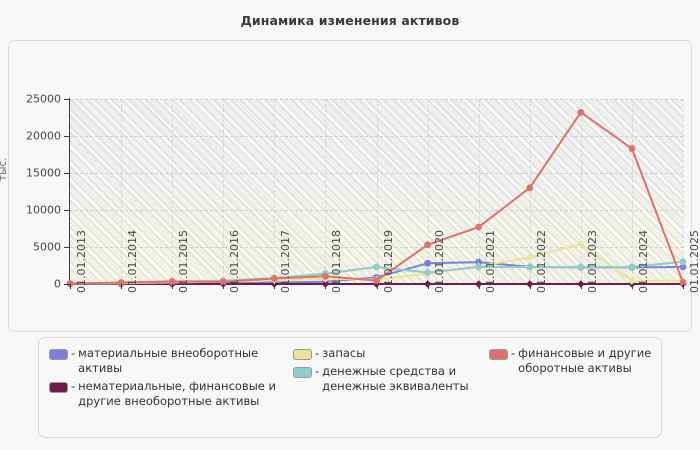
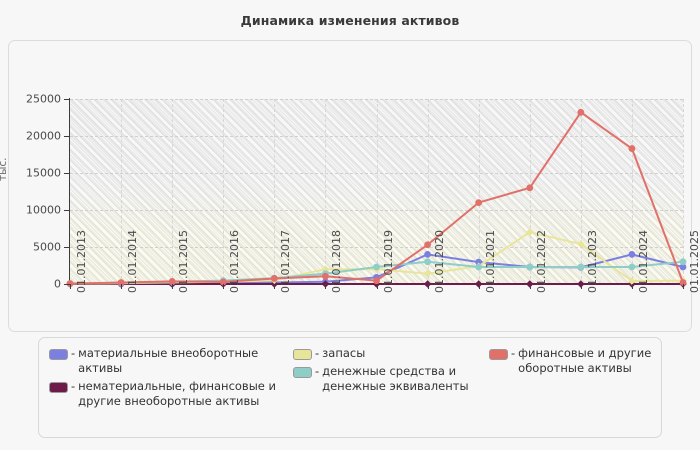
запасы/01.01.2018: 1000 -> 2000
запасы/01.01.2019: 1000 -> 2000
материальные внеоборотные активы/01.01.2020: 3000 -> 4000
денежные средства и денежные эквиваленты/01.01.2020: 2000 -> 3000
финансовые и другие оборотные активы/01.01.2021: 8000 -> 11000
запасы/01.01.2022: 4000 -> 7000
материальные внеоборотные активы/01.01.2024: 2000 -> 4000
